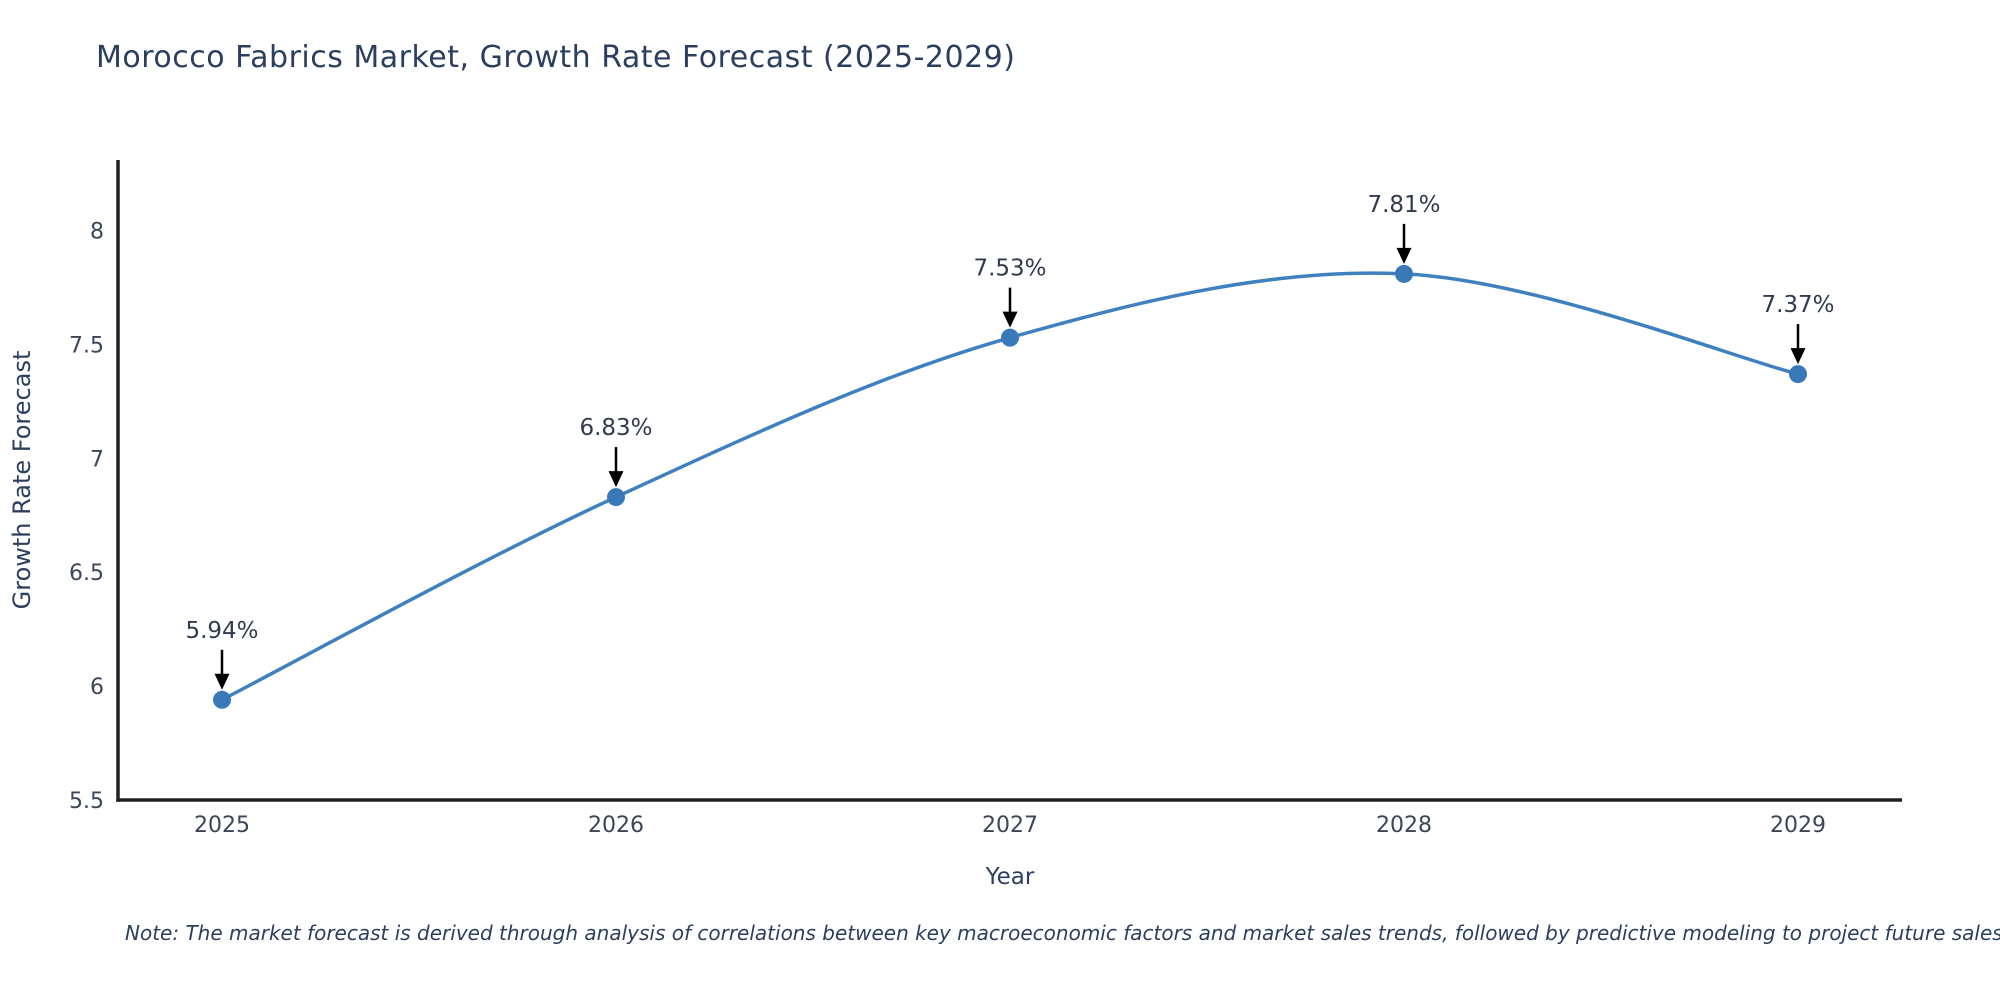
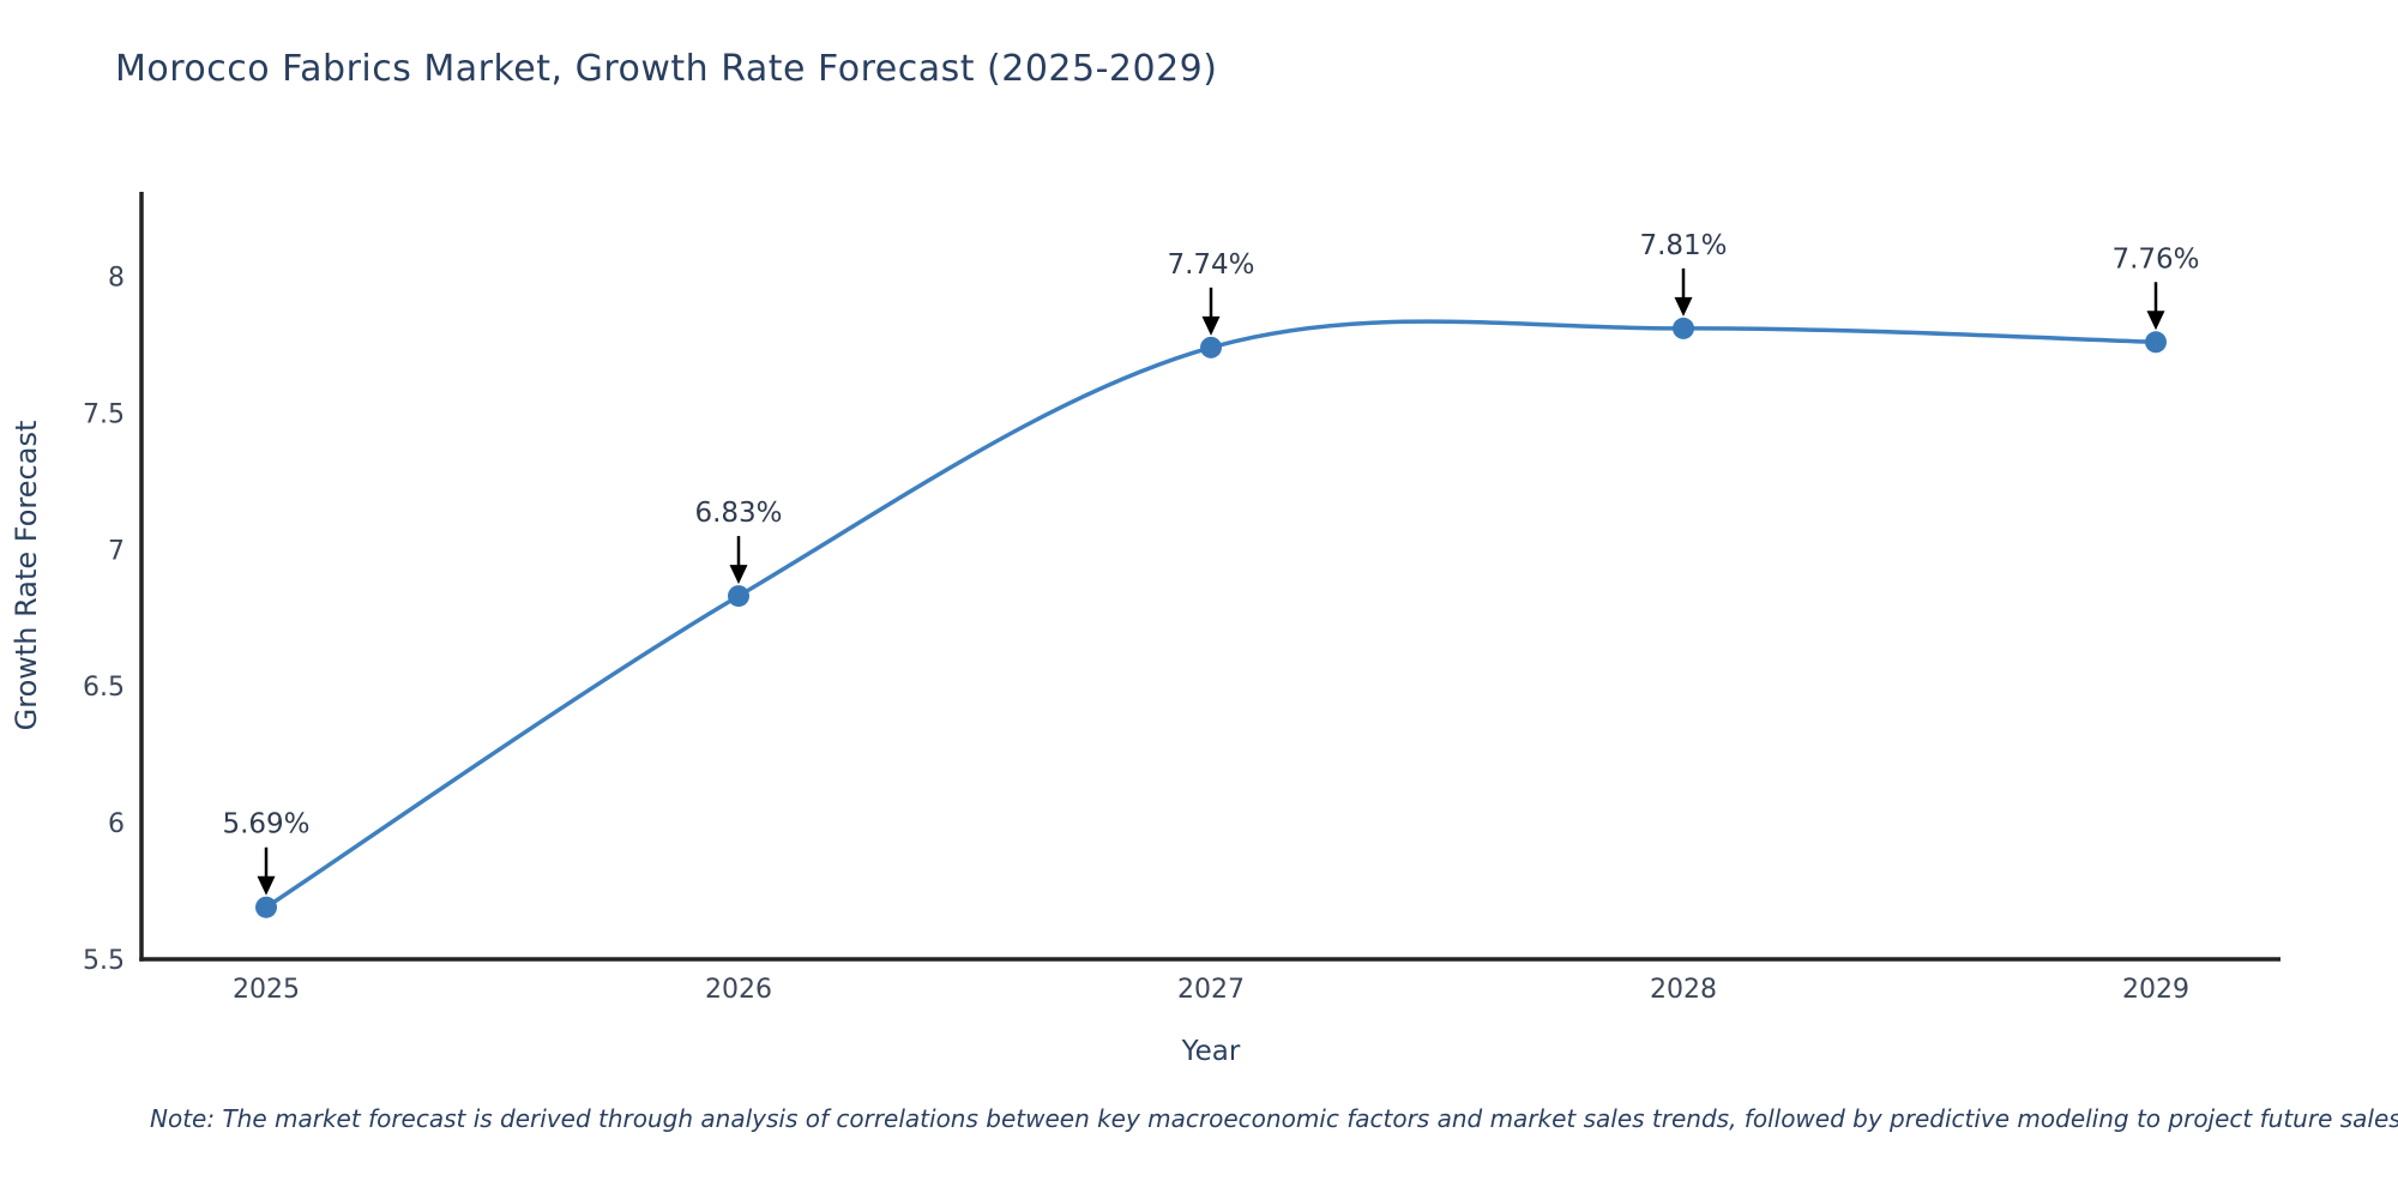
2025: 5.94% -> 5.69%
2027: 7.53% -> 7.74%
2029: 7.37% -> 7.76%
